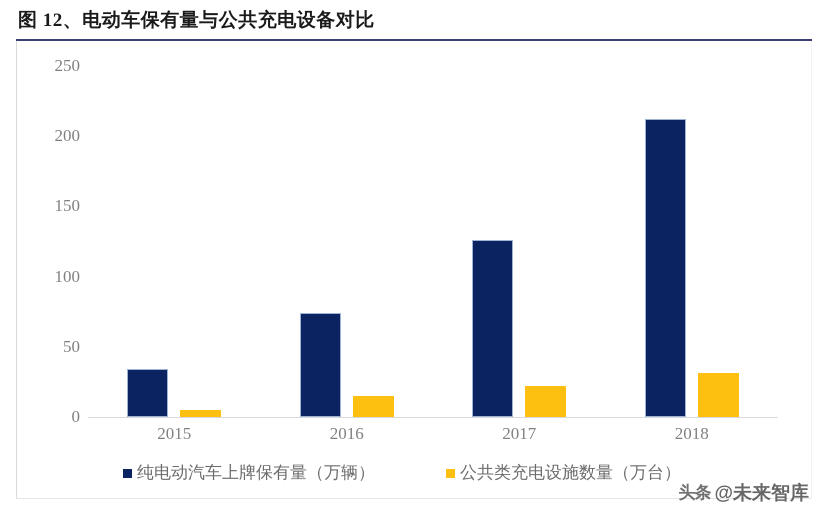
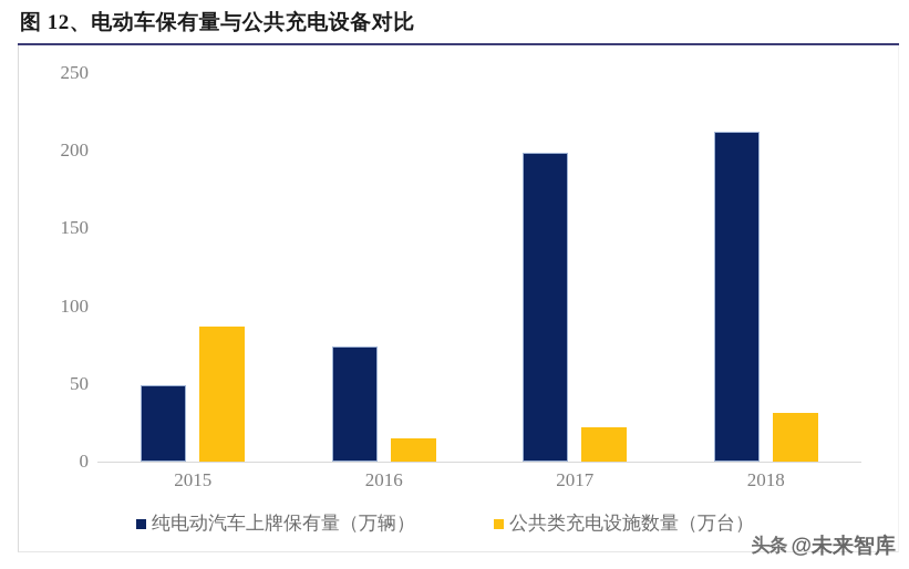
纯电动汽车上牌保有量（万辆）/2015: 34 -> 49
公共类充电设施数量（万台）/2015: 5 -> 87
纯电动汽车上牌保有量（万辆）/2017: 126 -> 199
